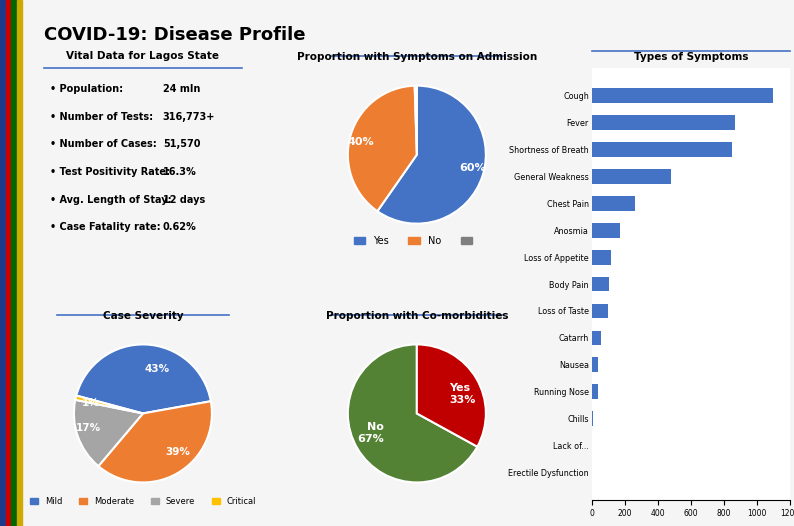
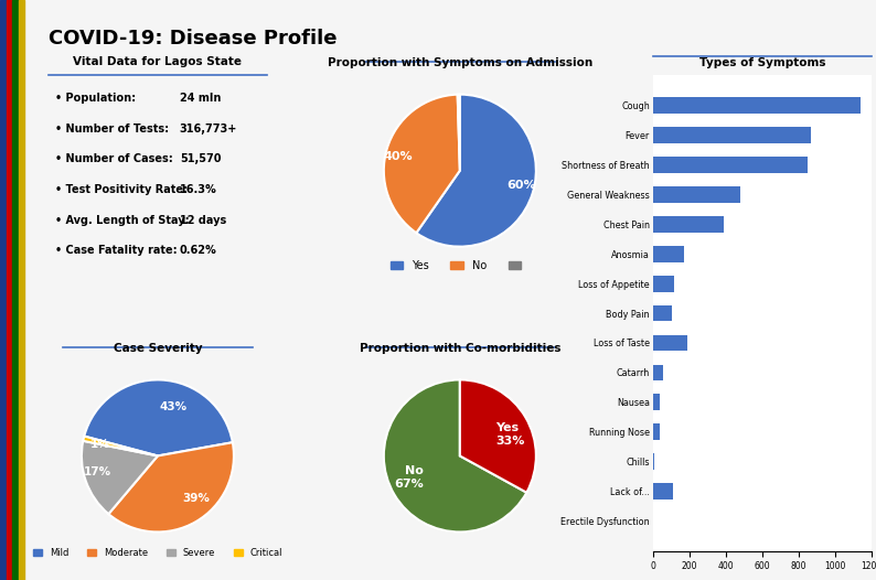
Cough: 1100 -> 1140
Chest Pain: 260 -> 390
Loss of Taste: 100 -> 190
Lack of...: 0 -> 110
